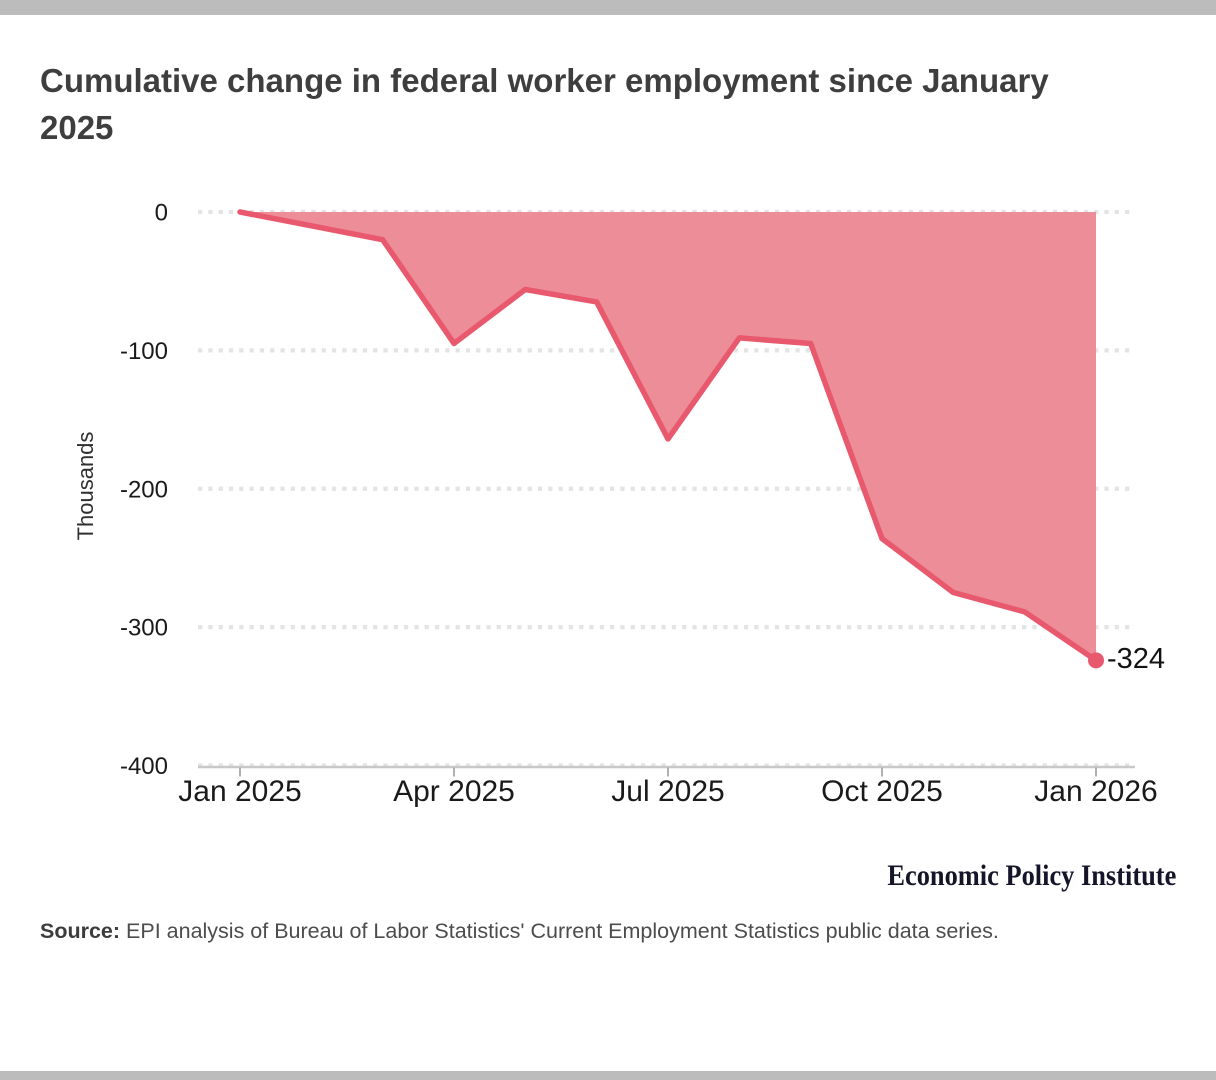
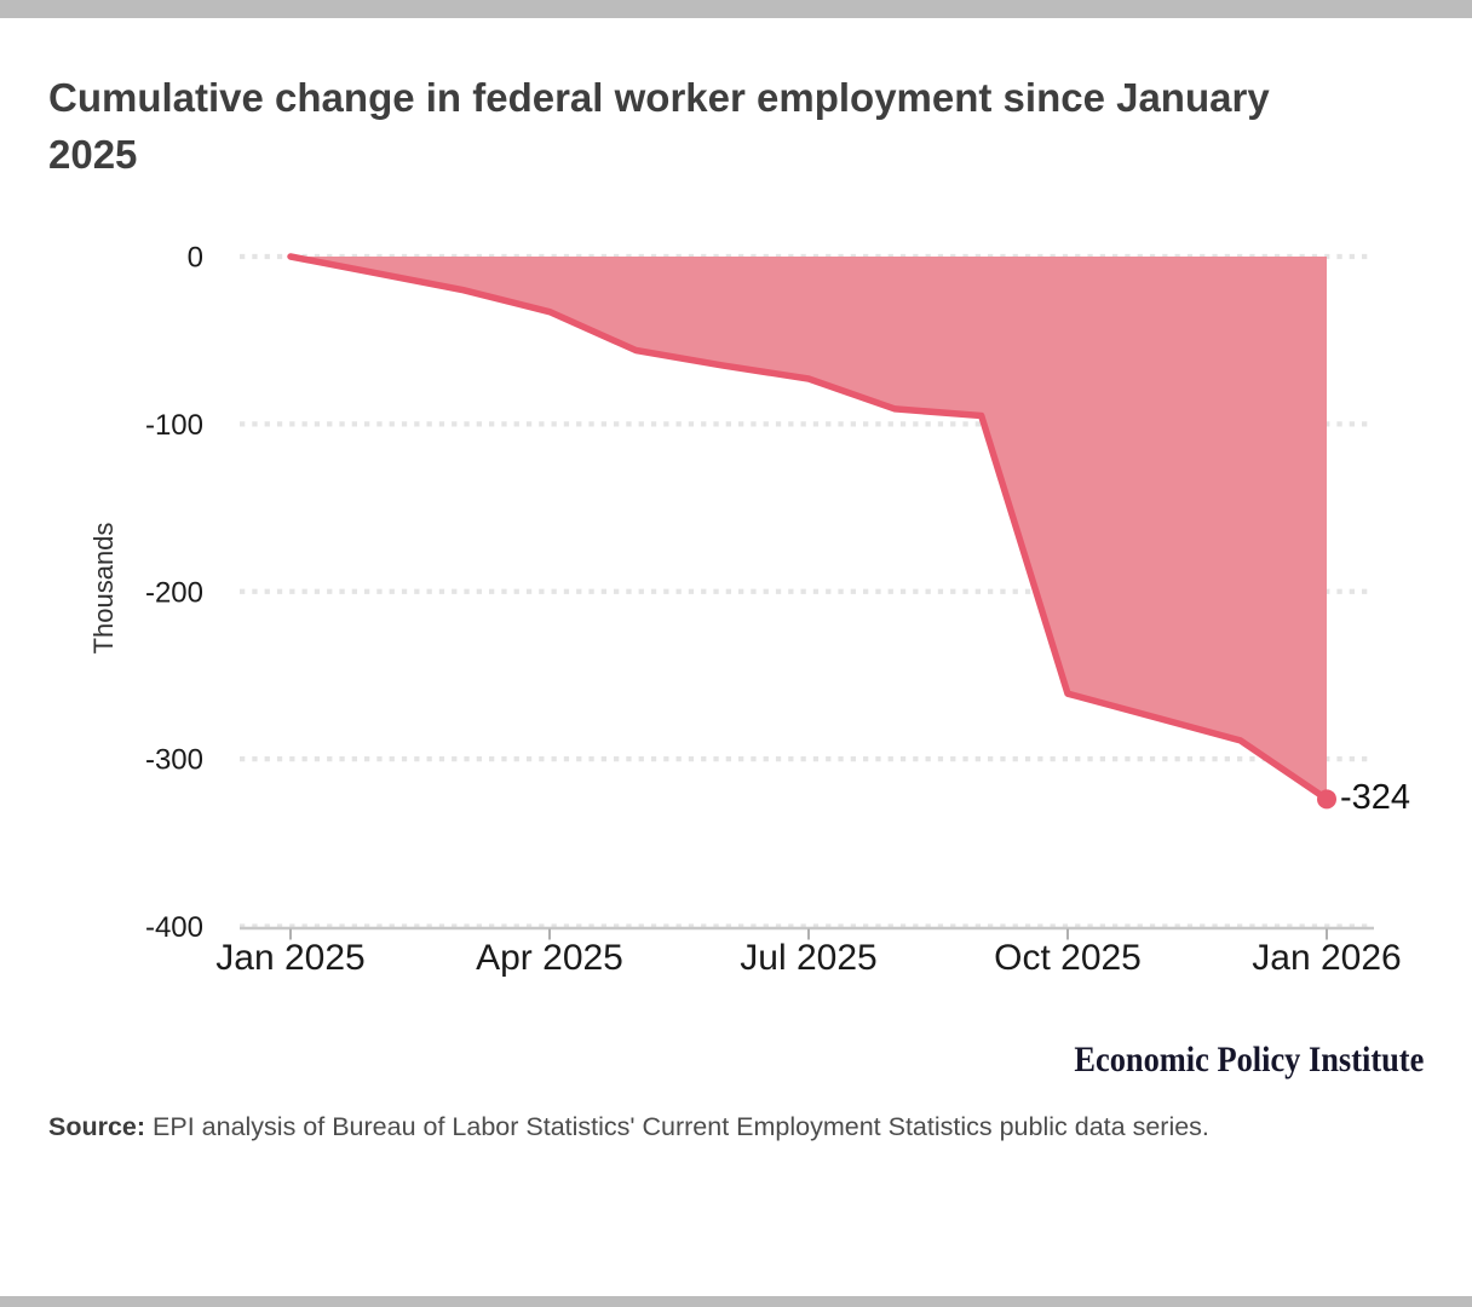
Apr 2025: -95 -> -33
Jul 2025: -164 -> -73
Oct 2025: -236 -> -261
